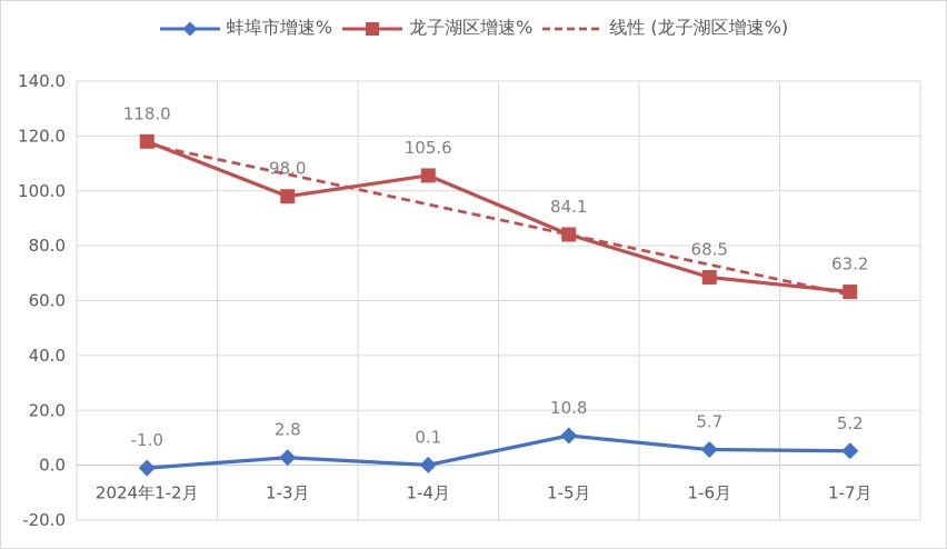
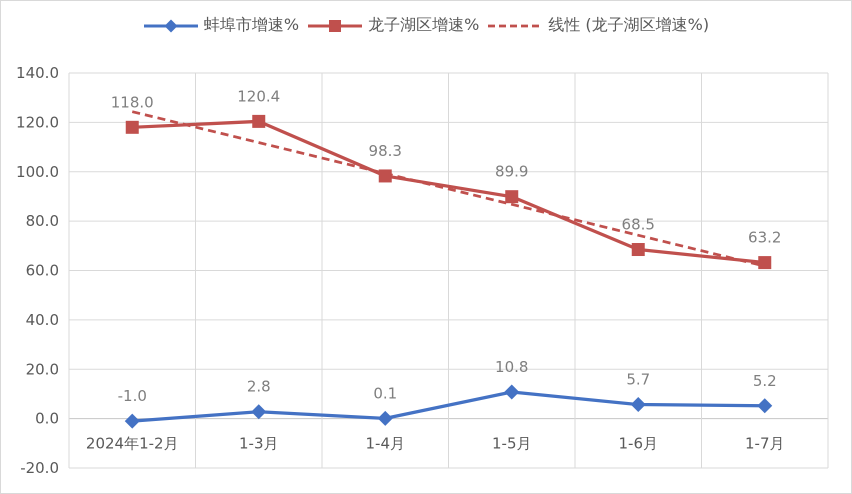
龙子湖区增速%/1-3月: 98.0 -> 120.4
龙子湖区增速%/1-4月: 105.6 -> 98.3
龙子湖区增速%/1-5月: 84.1 -> 89.9
